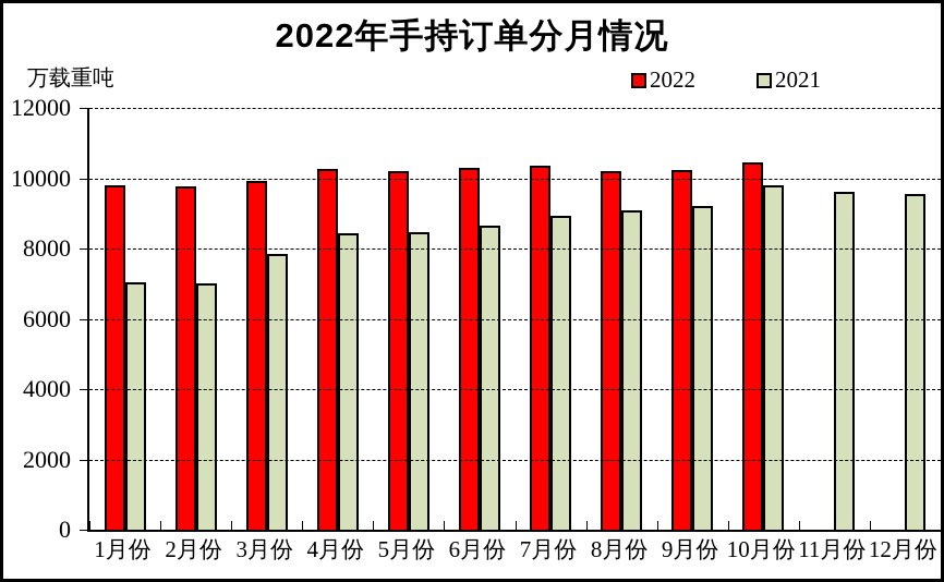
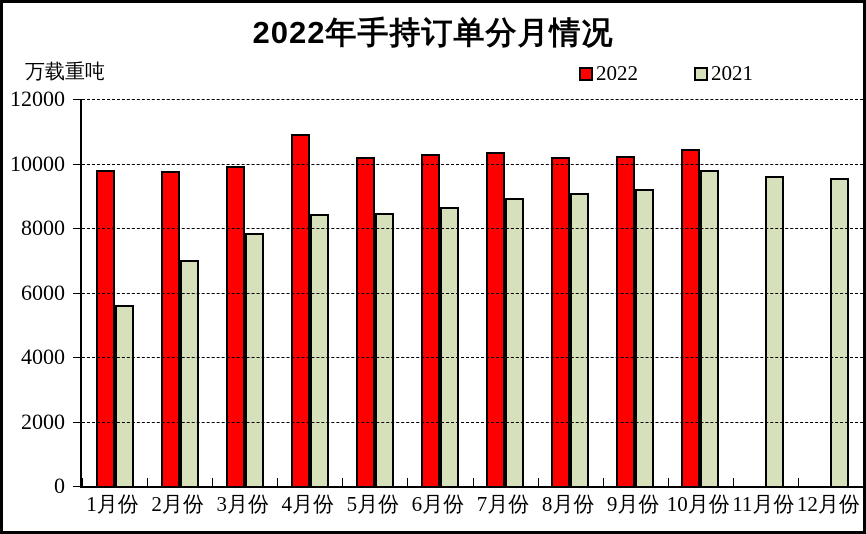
2021/1月份: 7000 -> 5600
2022/4月份: 10200 -> 10900
